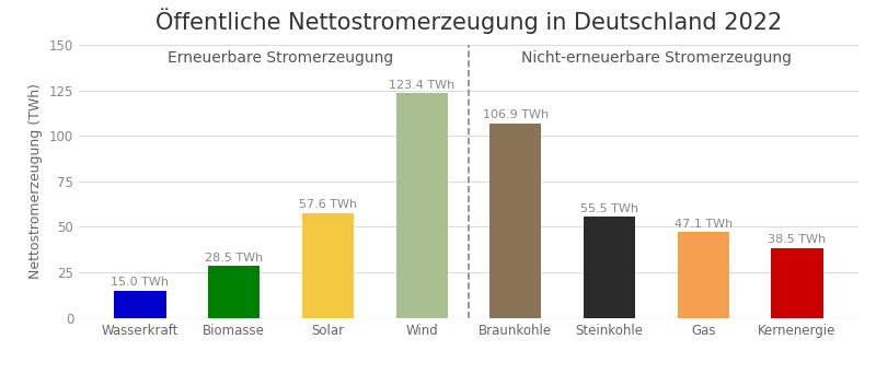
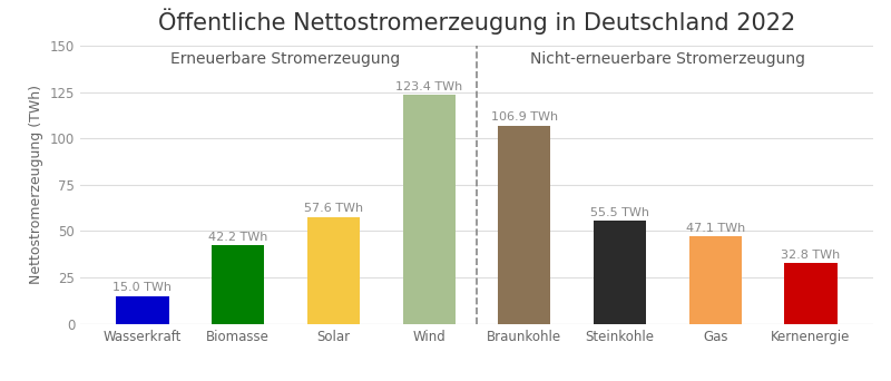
Biomasse: 28.5 -> 42.2
Kernenergie: 38.5 -> 32.8
